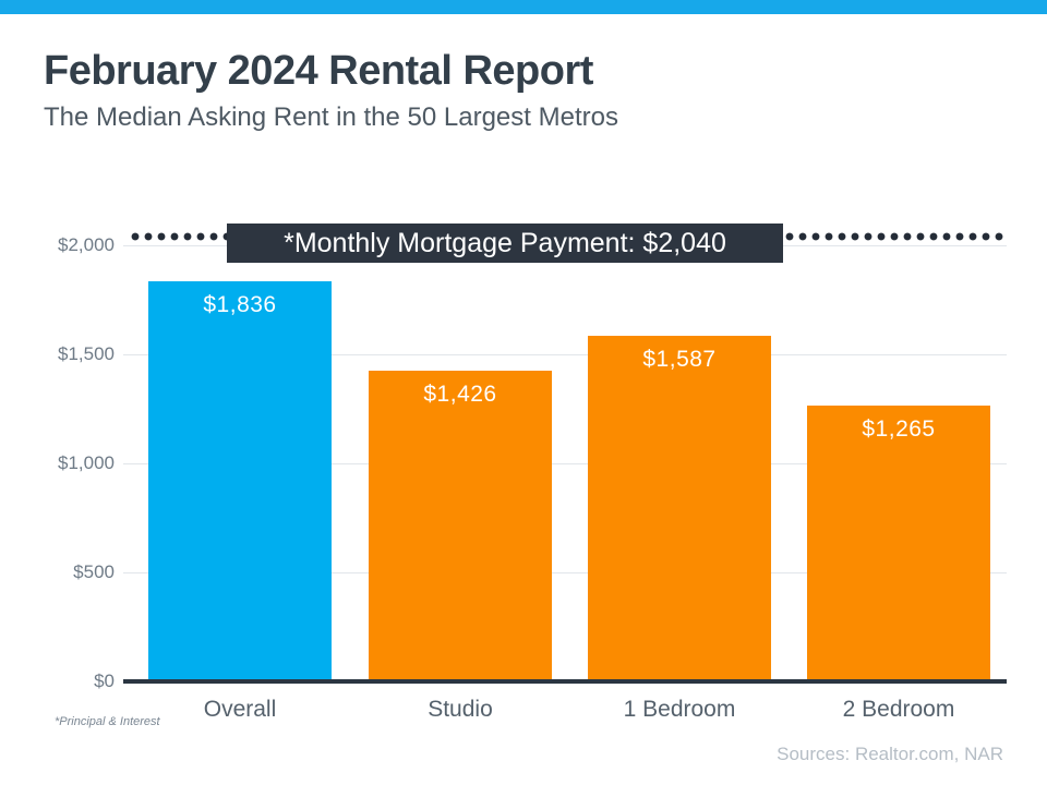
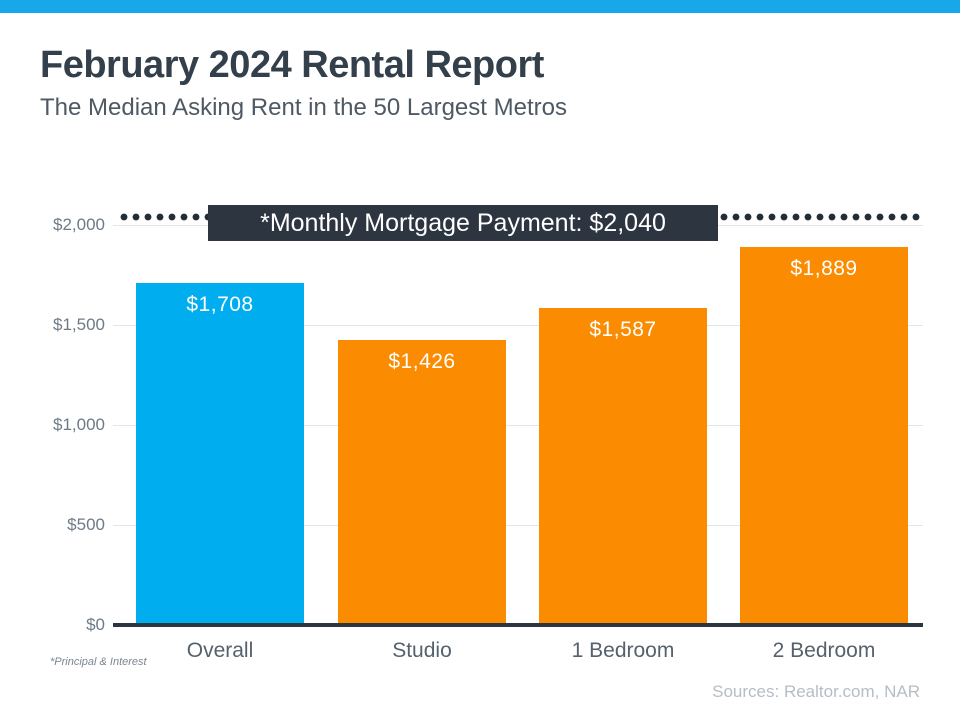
Overall: $1,836 -> $1,708
2 Bedroom: $1,265 -> $1,889
